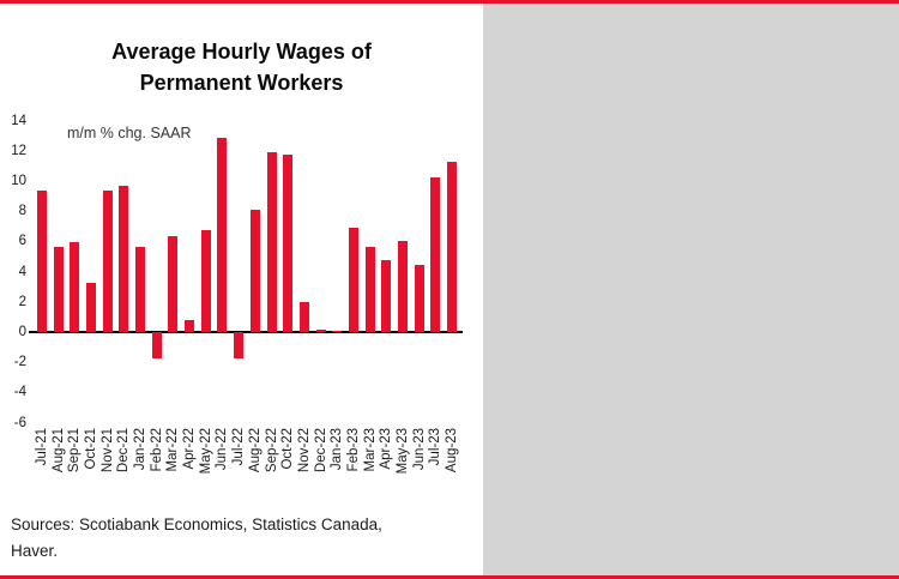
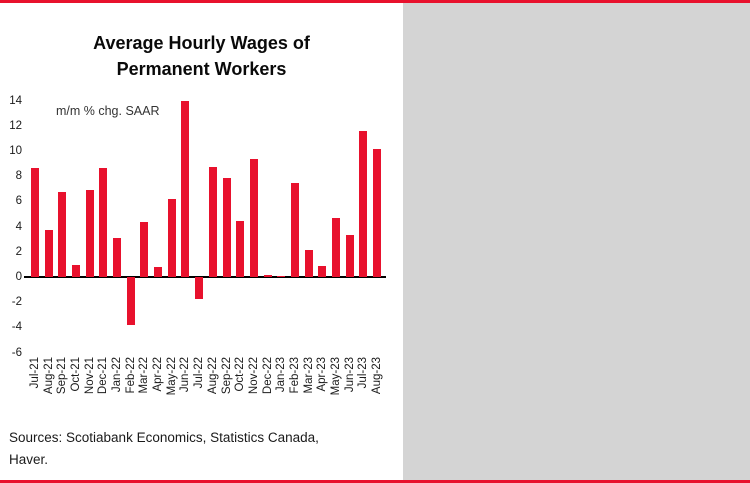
Jul-21: 9.4 -> 8.7
Aug-21: 5.7 -> 3.8
Sep-21: 6.0 -> 6.8
Oct-21: 3.3 -> 1.0
Nov-21: 9.4 -> 6.9
Dec-21: 9.7 -> 8.7
Jan-22: 5.7 -> 3.1
Feb-22: -1.7 -> -3.8
Mar-22: 6.4 -> 4.4
May-22: 6.8 -> 6.2
Jun-22: 12.9 -> 14.0
Aug-22: 8.1 -> 8.8
Sep-22: 11.9 -> 7.9
Oct-22: 11.8 -> 4.5
Nov-22: 2.0 -> 9.4
Feb-23: 6.9 -> 7.5
Mar-23: 5.7 -> 2.2
Apr-23: 4.8 -> 0.9
May-23: 6.1 -> 4.7
Jun-23: 4.5 -> 3.4
Jul-23: 10.3 -> 11.6
Aug-23: 11.3 -> 10.2
